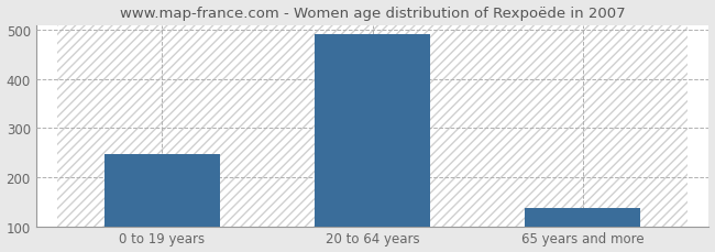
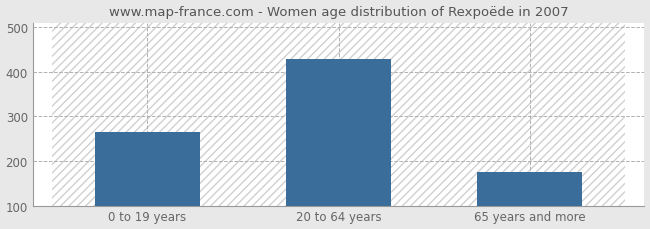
0 to 19 years: 248 -> 265
20 to 64 years: 491 -> 430
65 years and more: 138 -> 175
